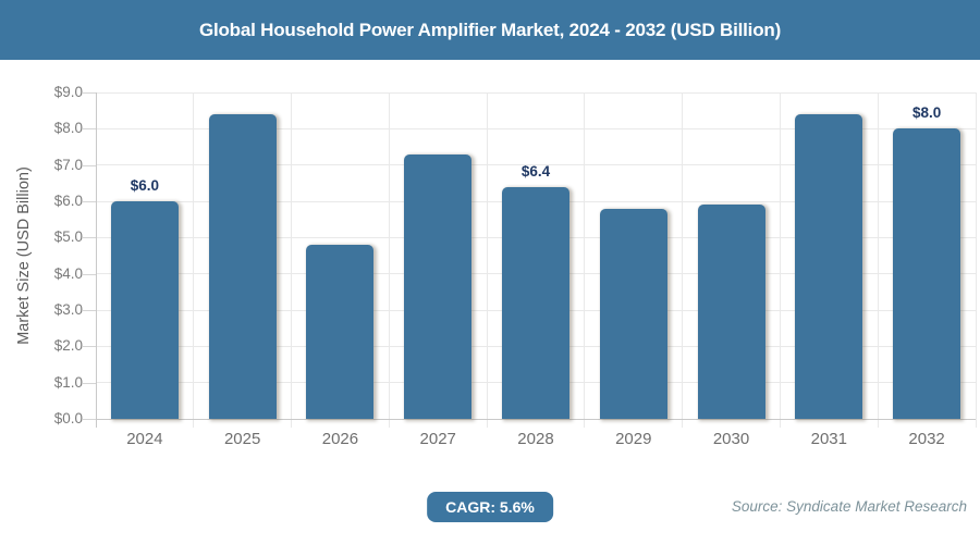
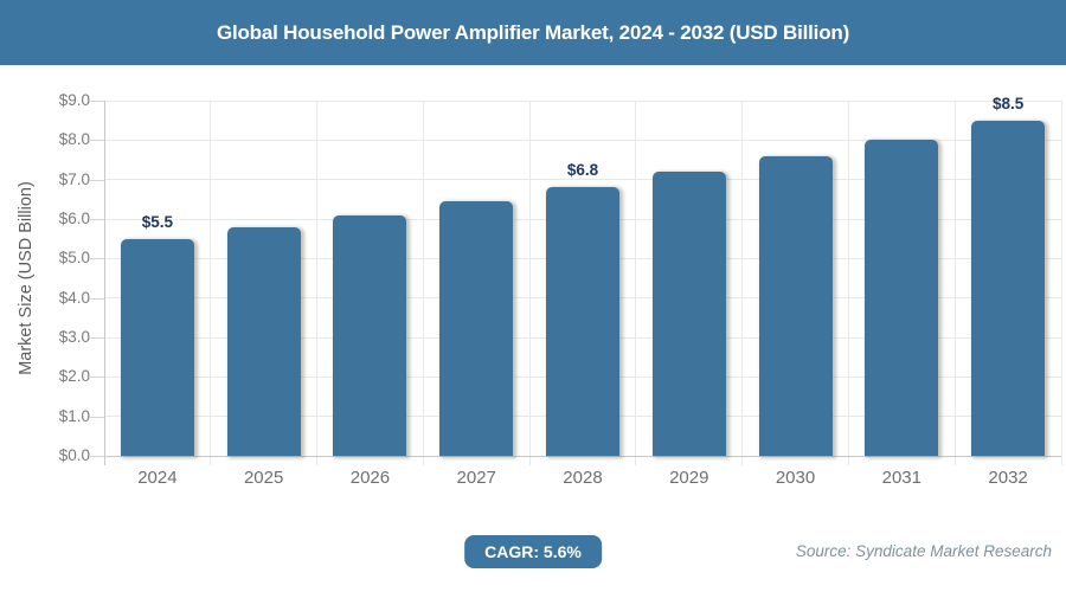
2024: $6.0 -> $5.5
2025: $8.4 -> $5.8
2026: $4.8 -> $6.1
2027: $7.3 -> $6.5
2028: $6.4 -> $6.8
2029: $5.8 -> $7.2
2030: $5.9 -> $7.6
2031: $8.4 -> $8.0
2032: $8.0 -> $8.5
